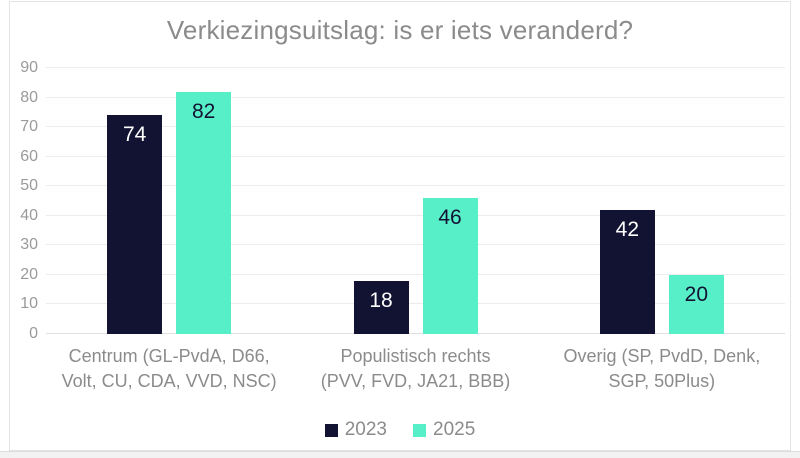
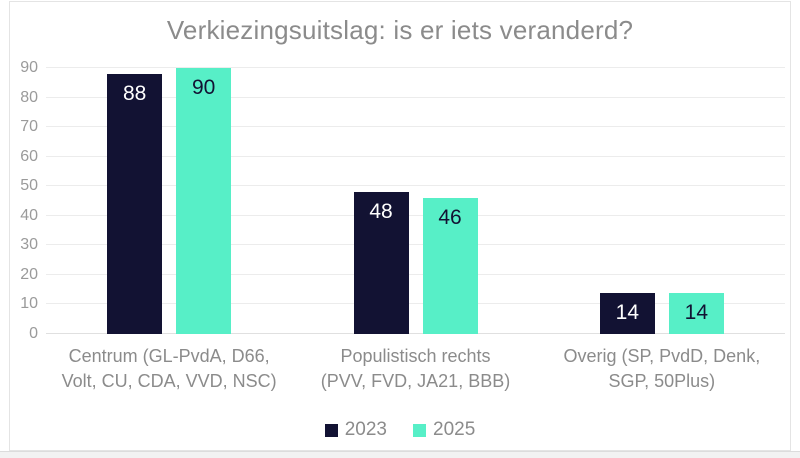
2023/Centrum (GL-PvdA, D66, Volt, CU, CDA, VVD, NSC): 74 -> 88
2025/Centrum (GL-PvdA, D66, Volt, CU, CDA, VVD, NSC): 82 -> 90
2023/Populistisch rechts (PVV, FVD, JA21, BBB): 18 -> 48
2023/Overig (SP, PvdD, Denk, SGP, 50Plus): 42 -> 14
2025/Overig (SP, PvdD, Denk, SGP, 50Plus): 20 -> 14
